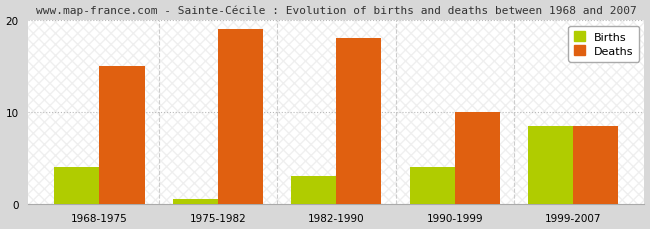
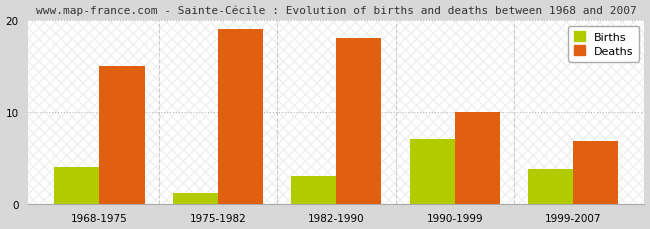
Births/1975-1982: 0.5 -> 1.2
Births/1990-1999: 4.0 -> 7.0
Births/1999-2007: 8.5 -> 3.8
Deaths/1999-2007: 8.5 -> 6.8
